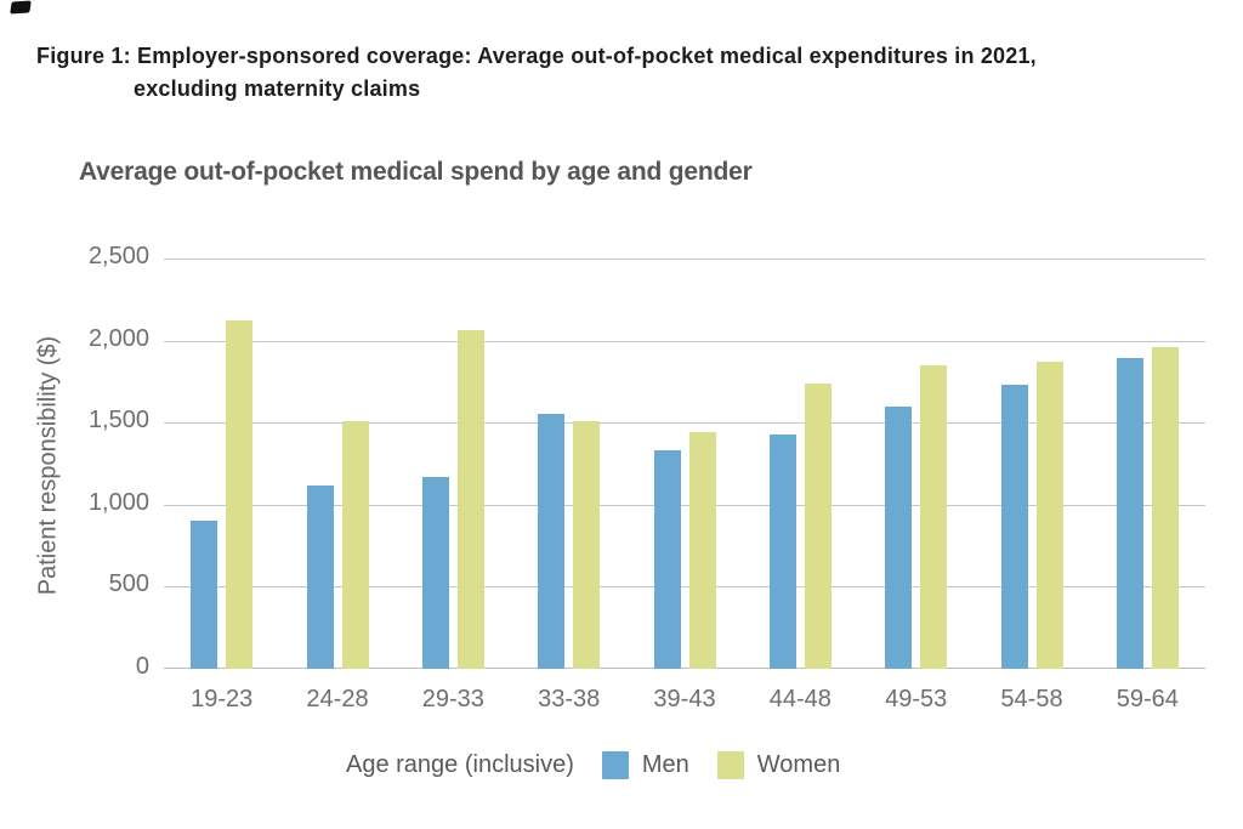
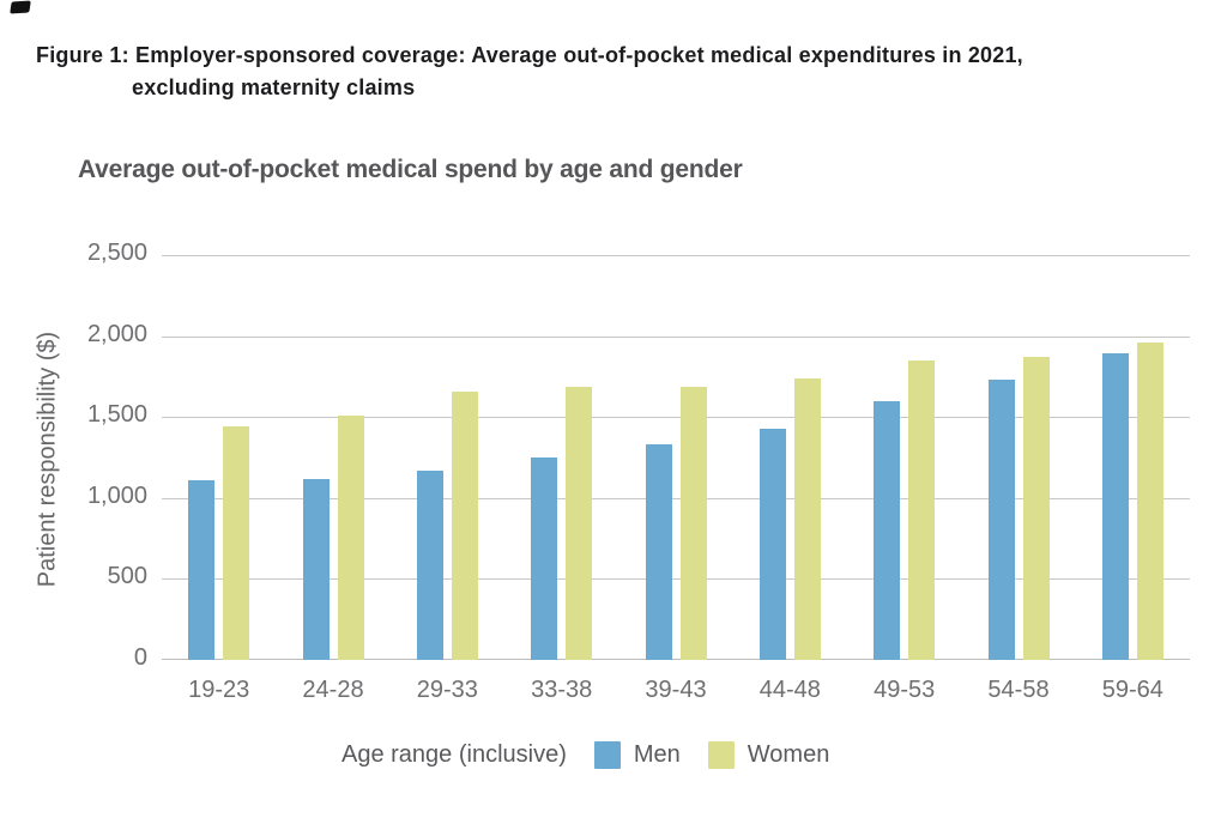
Men/19-23: 900 -> 1110
Women/19-23: 2120 -> 1440
Women/29-33: 2060 -> 1660
Men/33-38: 1550 -> 1250
Women/33-38: 1510 -> 1690
Women/39-43: 1440 -> 1690
